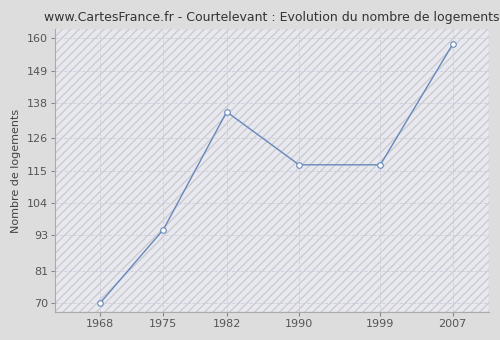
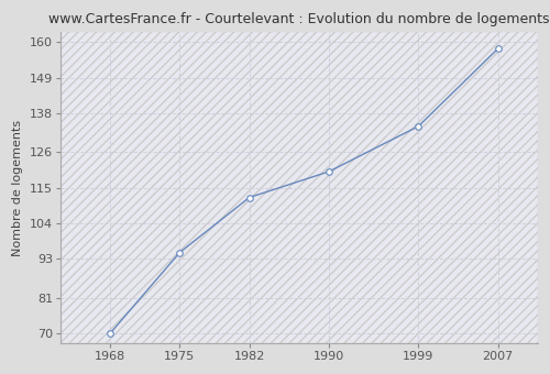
1982: 135 -> 112
1990: 117 -> 120
1999: 117 -> 134
